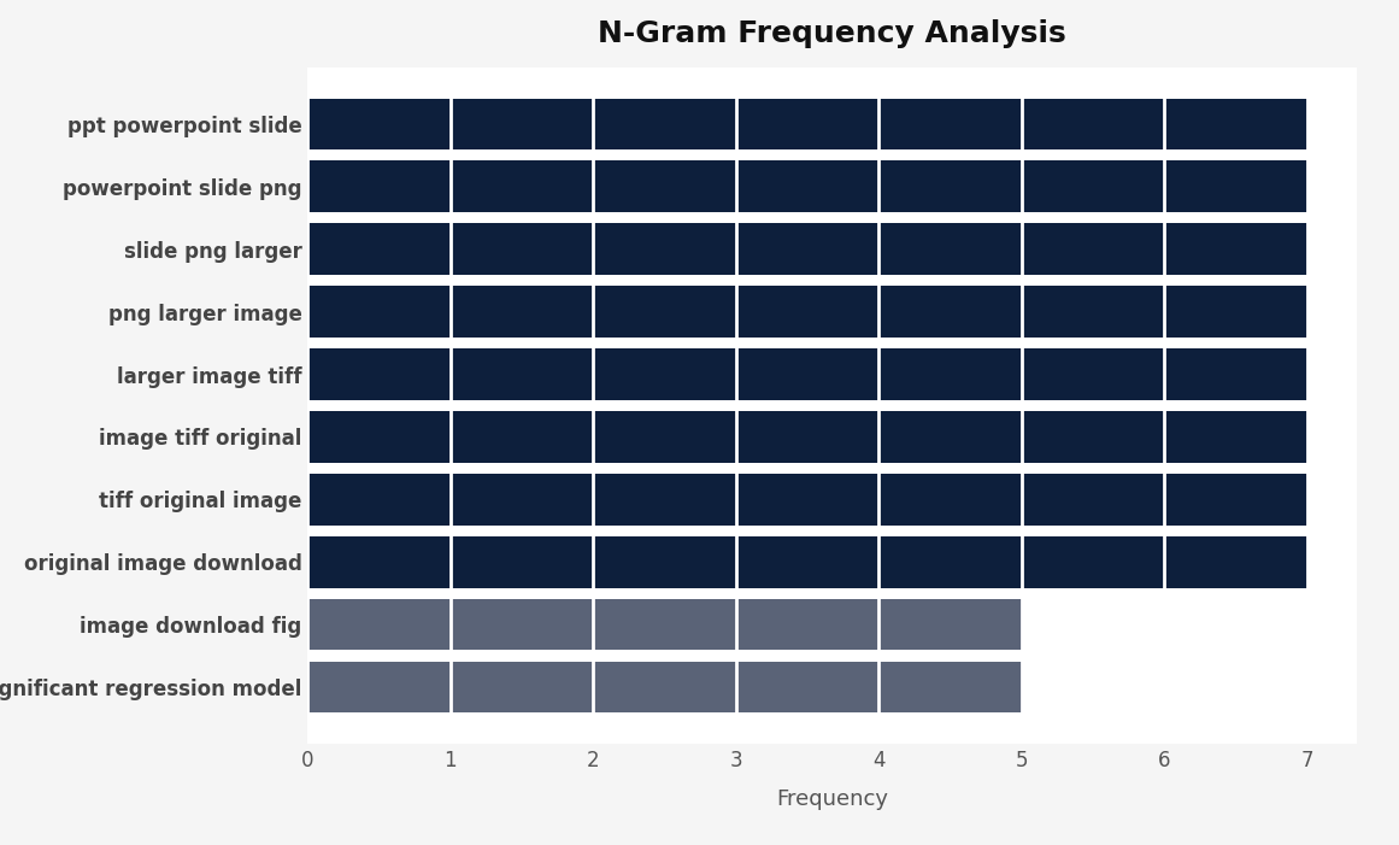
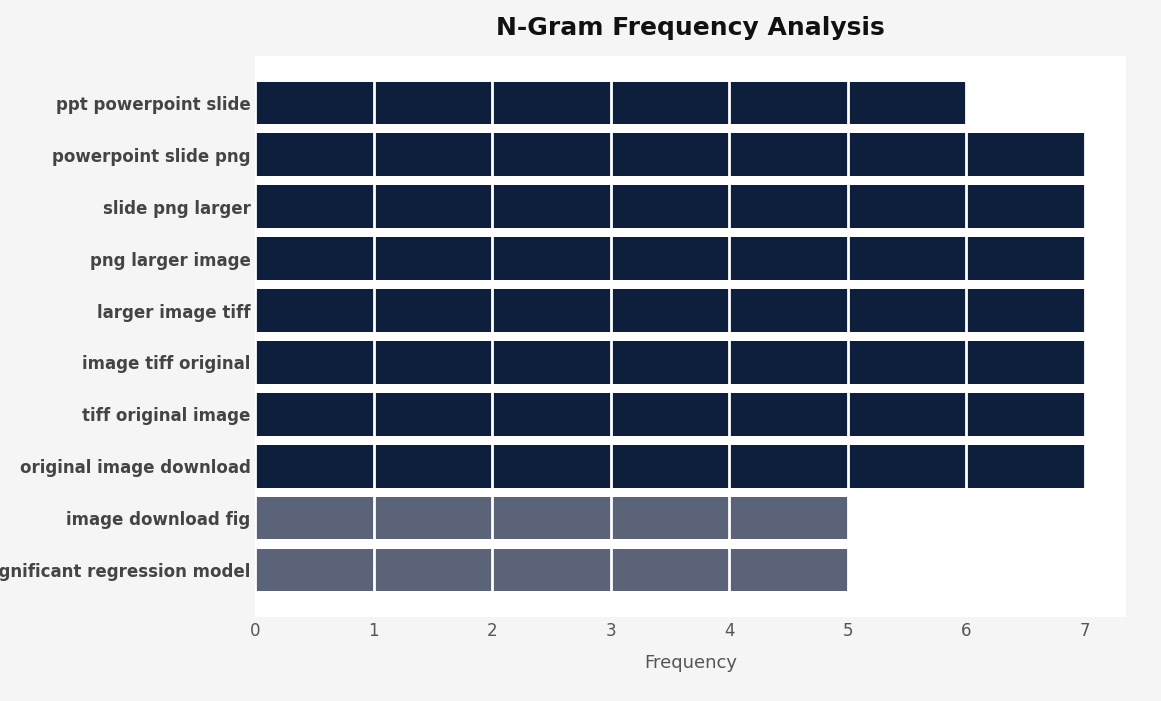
ppt powerpoint slide: 7 -> 6
